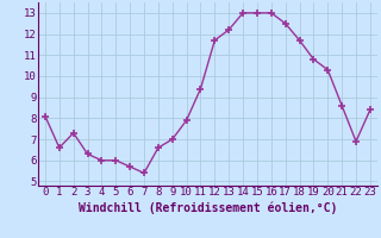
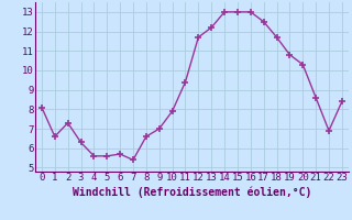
4: 6.0 -> 5.6
5: 6.0 -> 5.6
